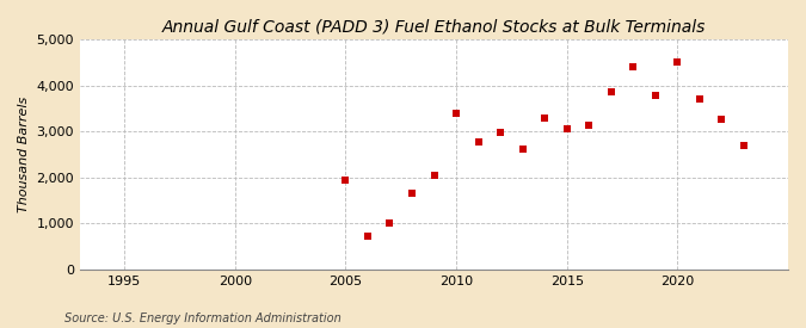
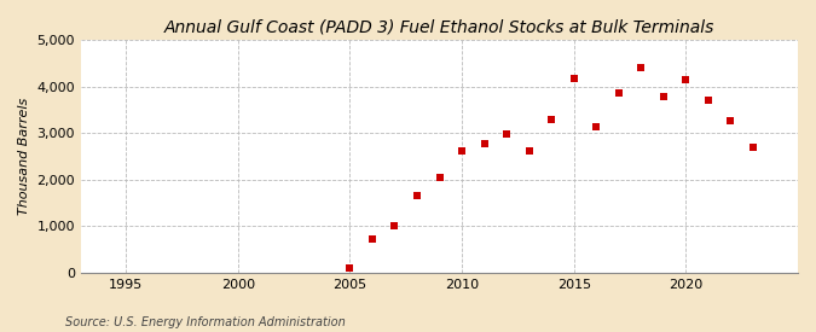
2005: 1,950 -> 90
2010: 3,400 -> 2,620
2015: 3,050 -> 4,180
2020: 4,500 -> 4,150
